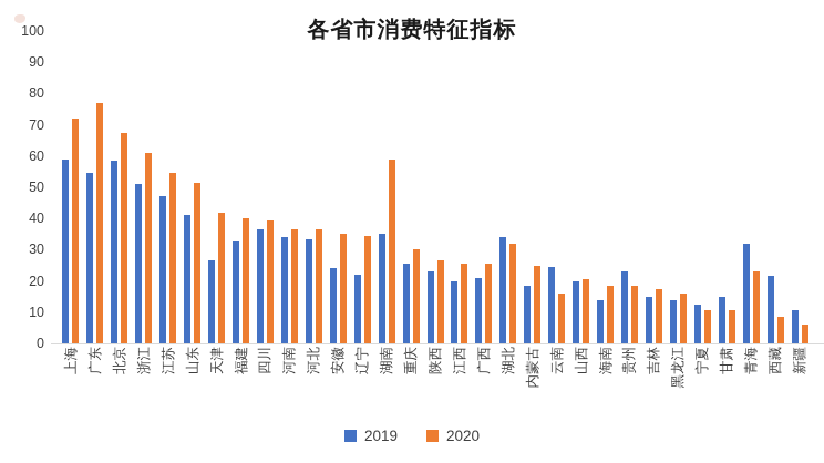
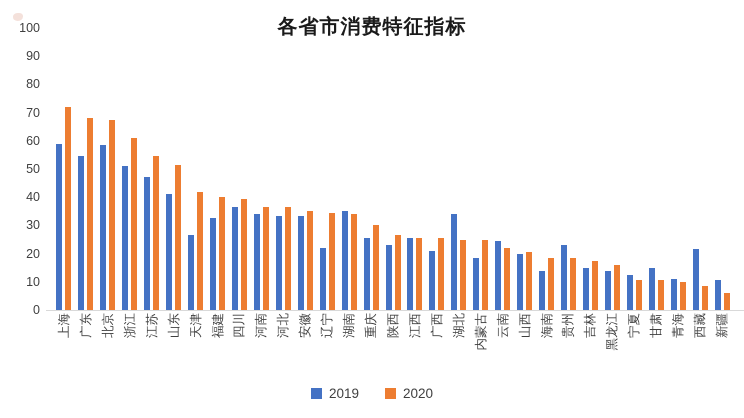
2020/广东: 77 -> 68
2019/安徽: 24 -> 34
2020/湖南: 59 -> 34
2019/江西: 20 -> 26
2020/湖北: 32 -> 25
2020/云南: 16 -> 22
2019/青海: 32 -> 11
2020/青海: 23 -> 10
